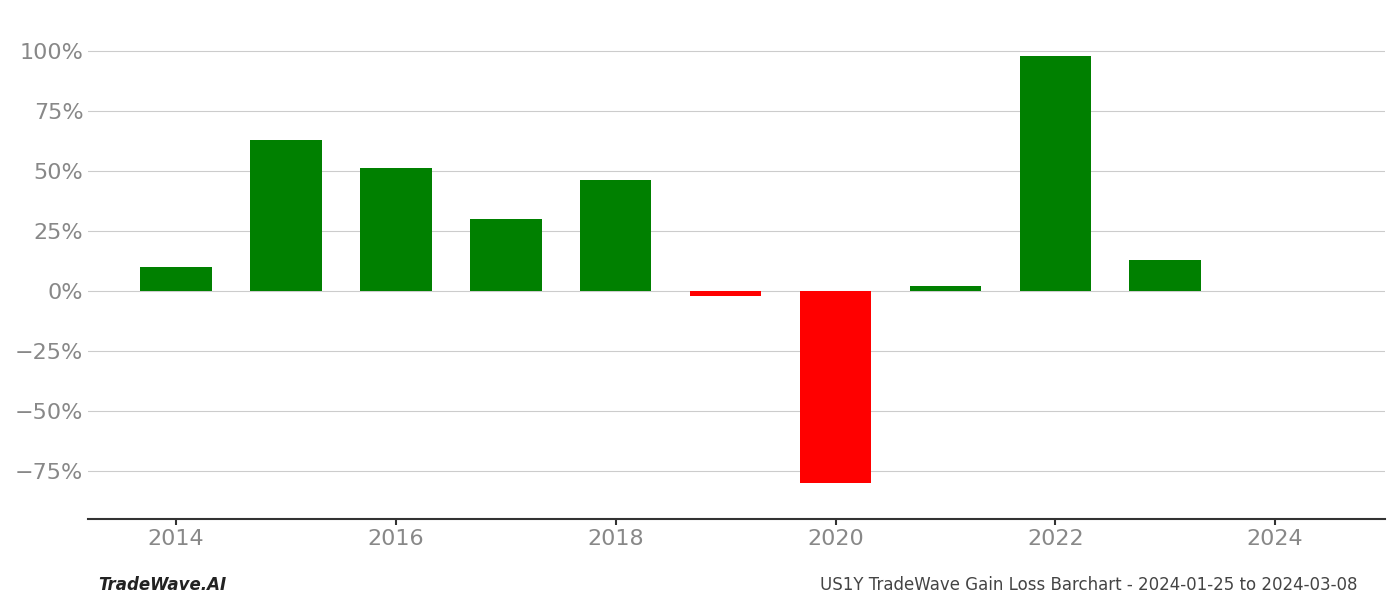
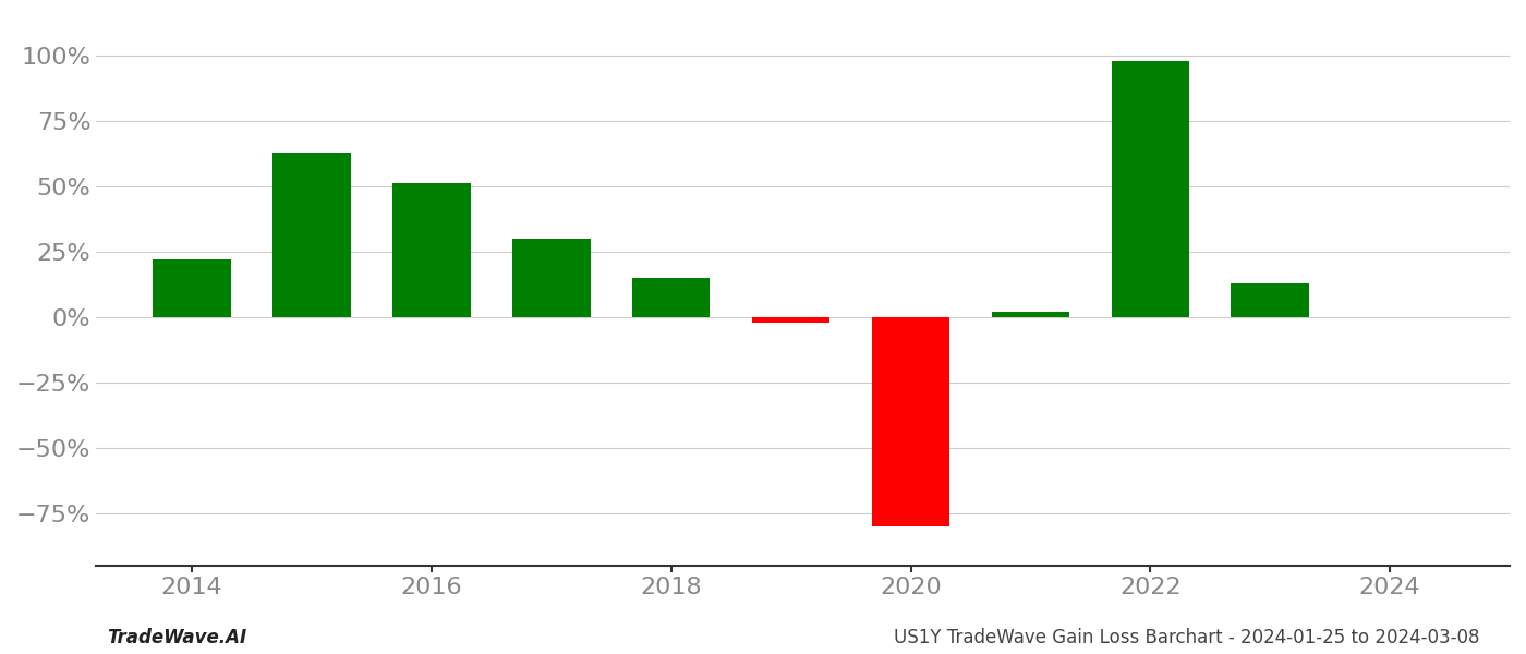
2014: 10% -> 22%
2018: 46% -> 15%
